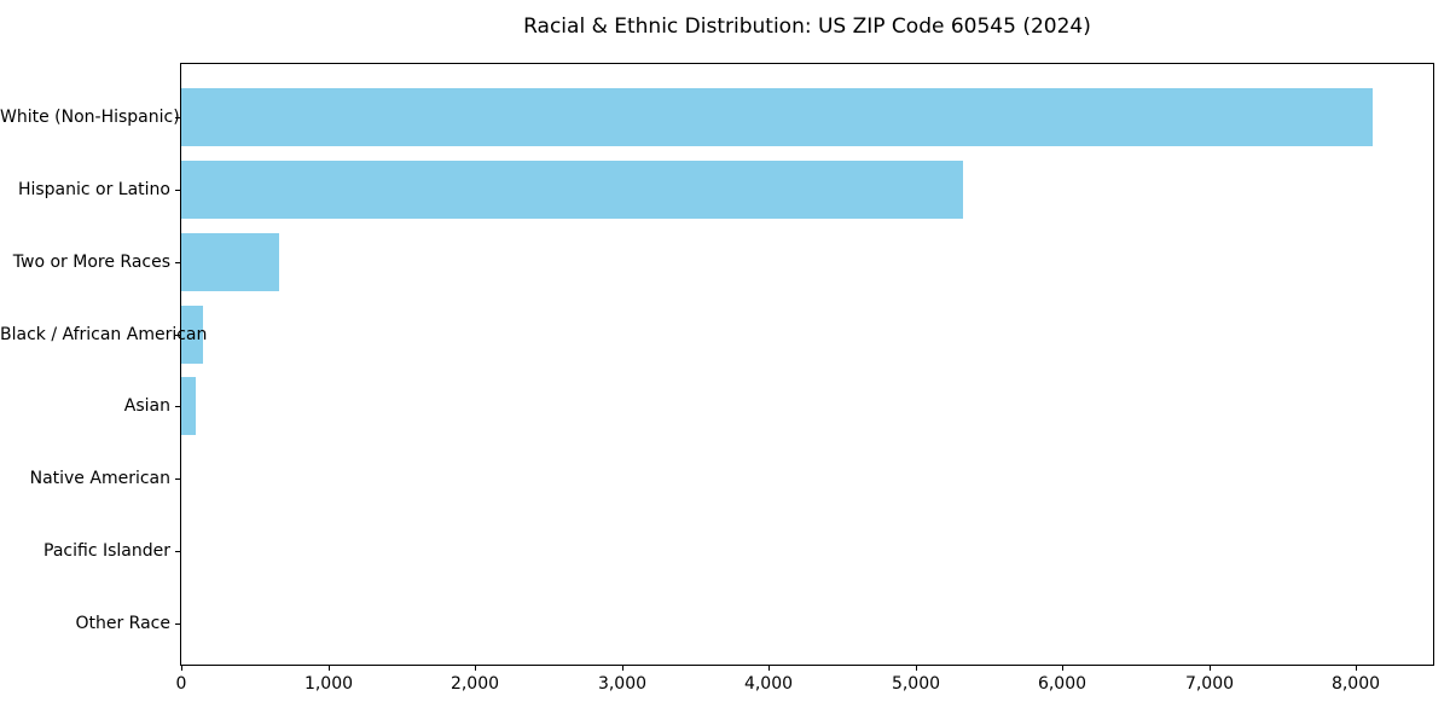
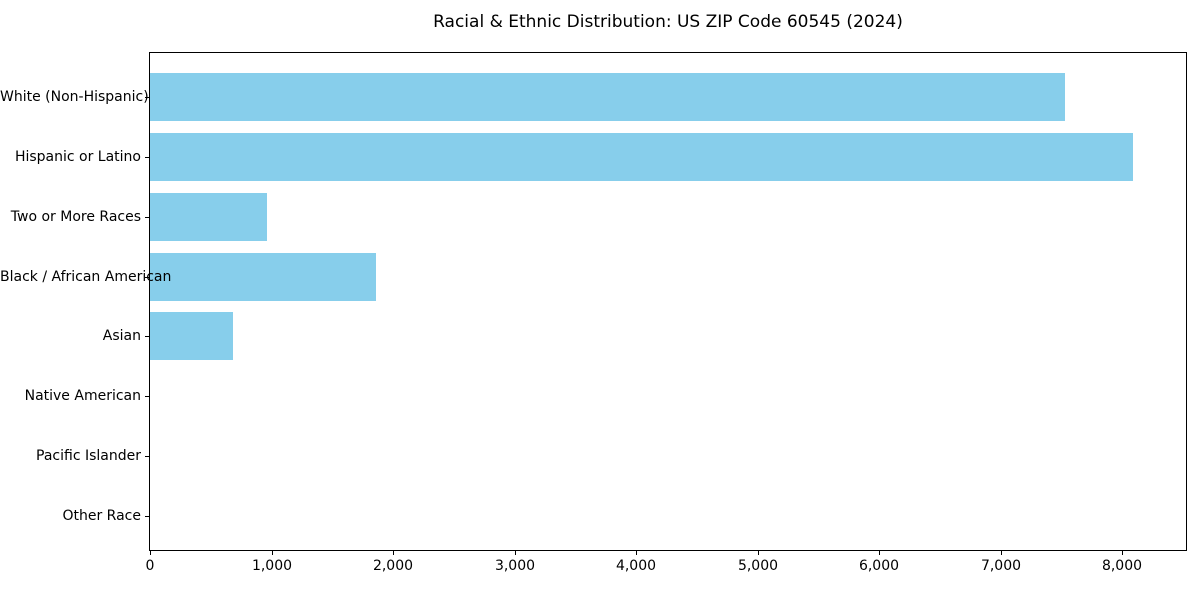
White (Non-Hispanic): 8110 -> 7530
Hispanic or Latino: 5320 -> 8090
Two or More Races: 670 -> 960
Black / African American: 150 -> 1860
Asian: 100 -> 680
